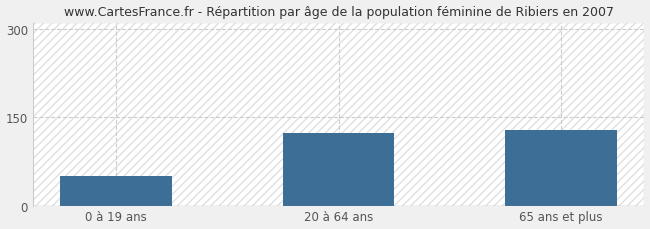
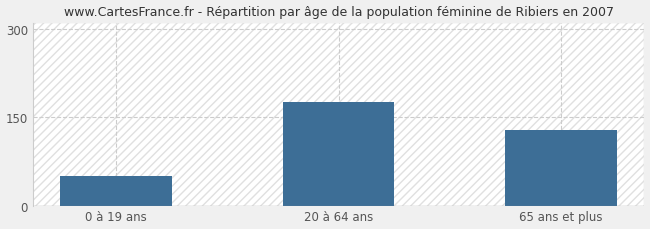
20 à 64 ans: 124 -> 175
